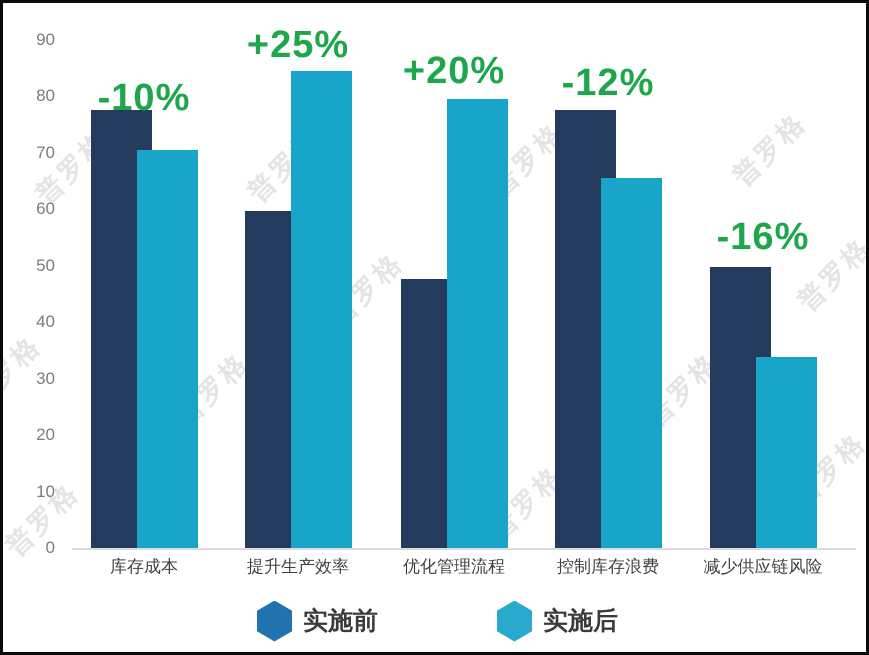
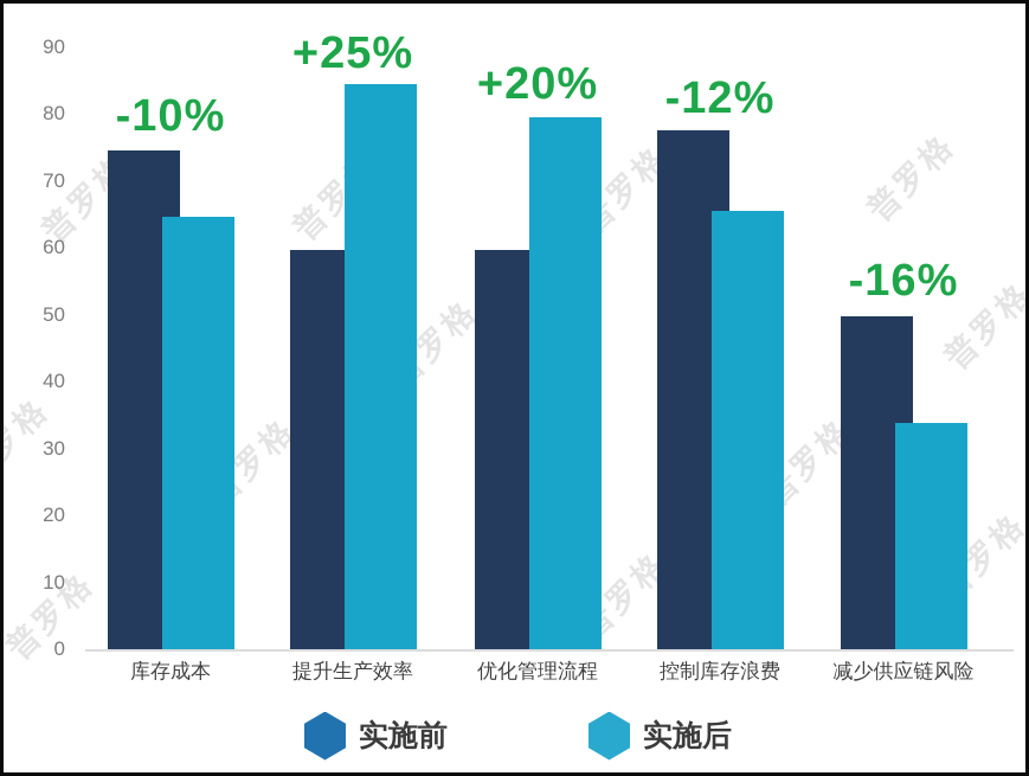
实施前/库存成本: 78 -> 75
实施后/库存成本: 71 -> 65
实施前/优化管理流程: 48 -> 60
